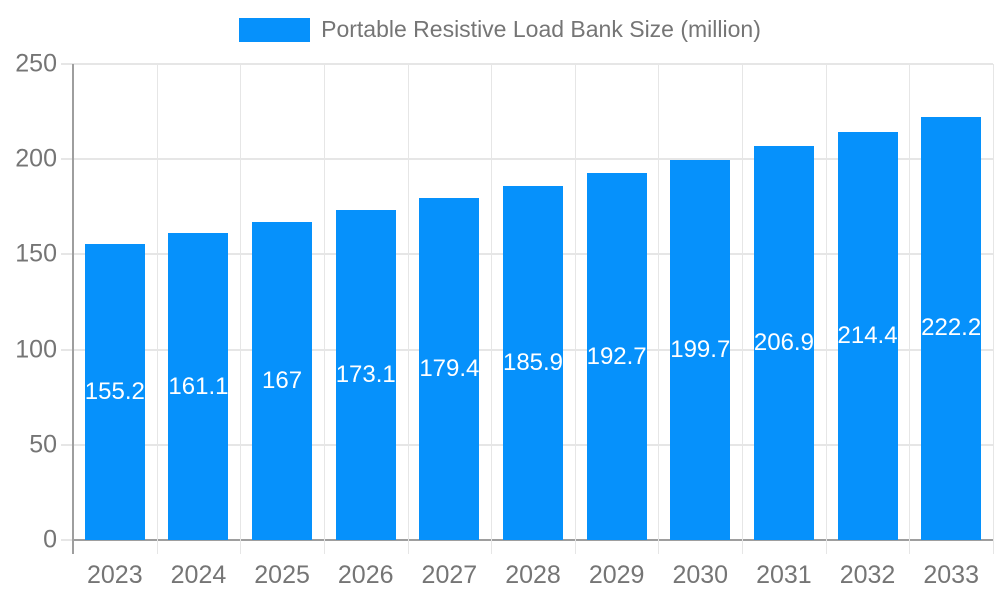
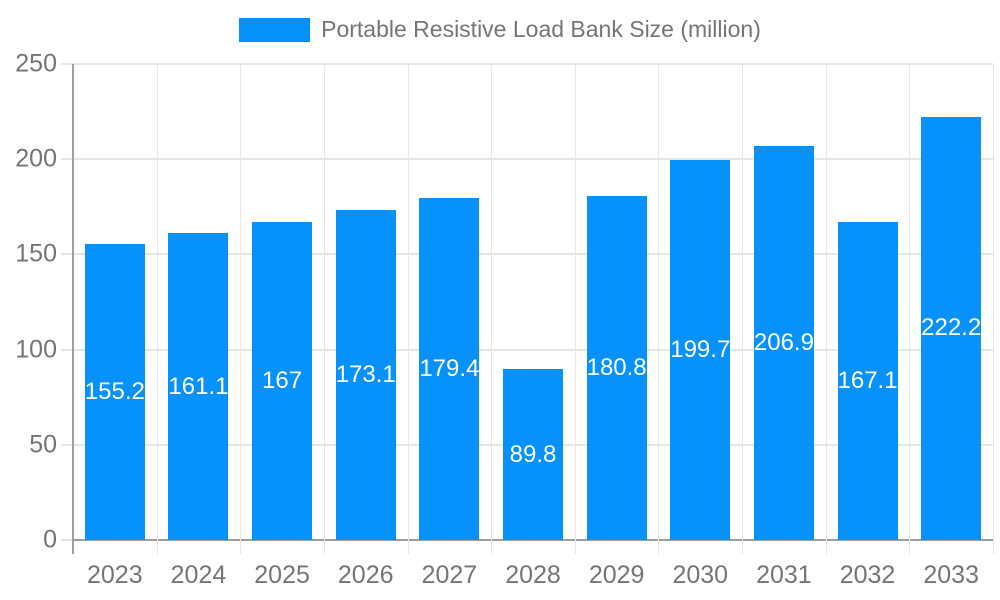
2028: 185.9 -> 89.8
2029: 192.7 -> 180.8
2032: 214.4 -> 167.1
